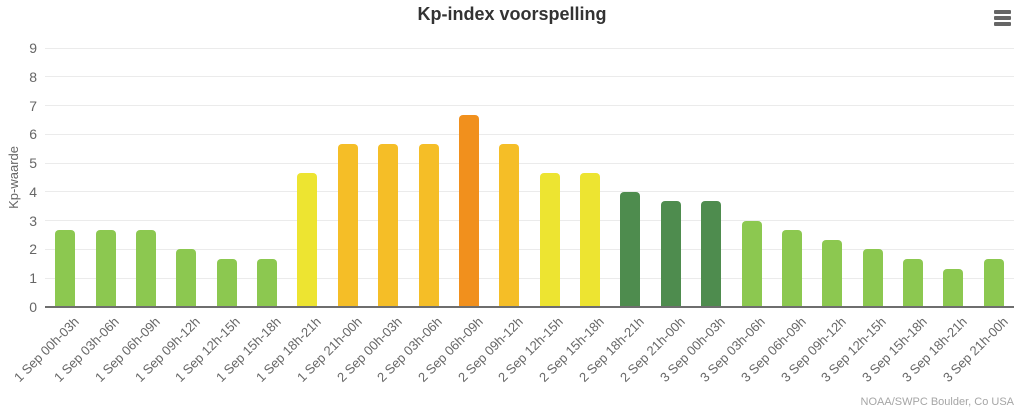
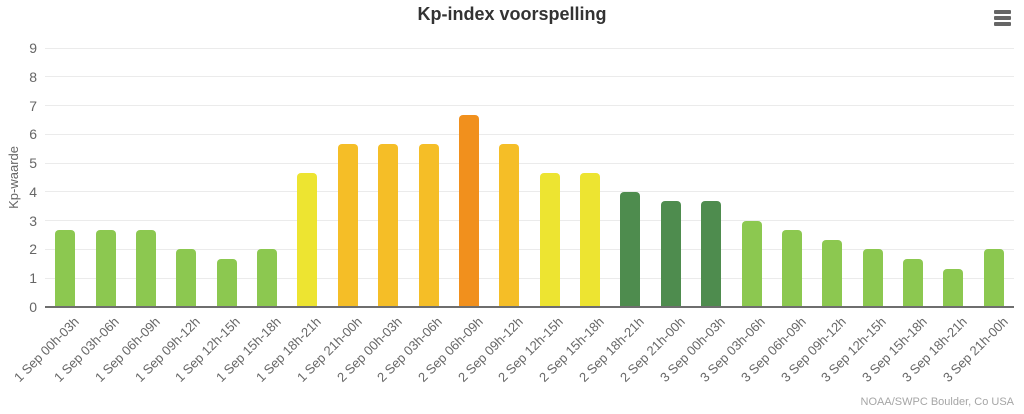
1 Sep 15h-18h: 1.7 -> 2.0
3 Sep 21h-00h: 1.7 -> 2.0
